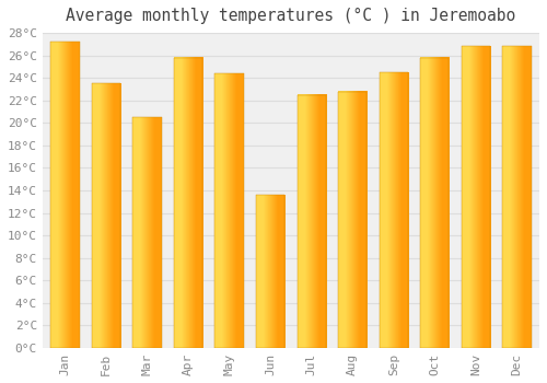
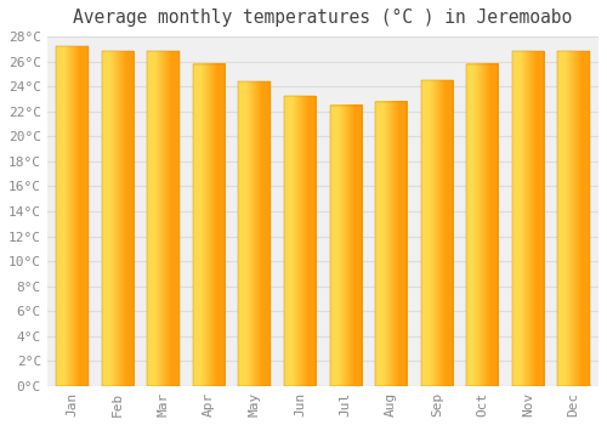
Feb: 23.5°C -> 26.8°C
Mar: 20.5°C -> 26.8°C
Jun: 13.6°C -> 23.2°C
